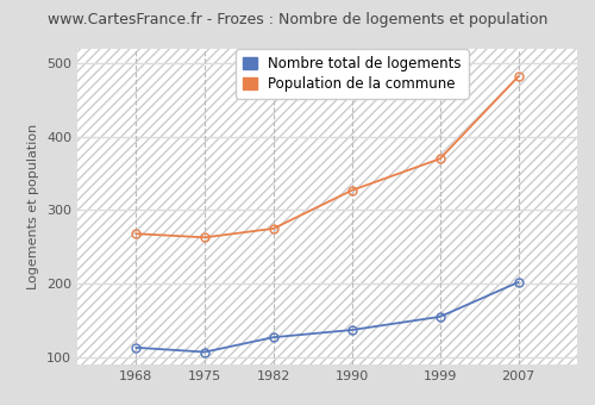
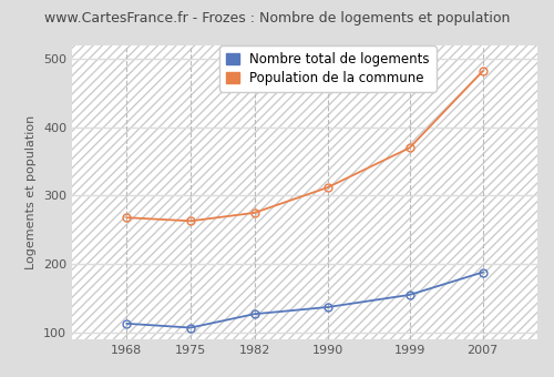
Population de la commune/1990: 327 -> 312
Nombre total de logements/2007: 202 -> 188
